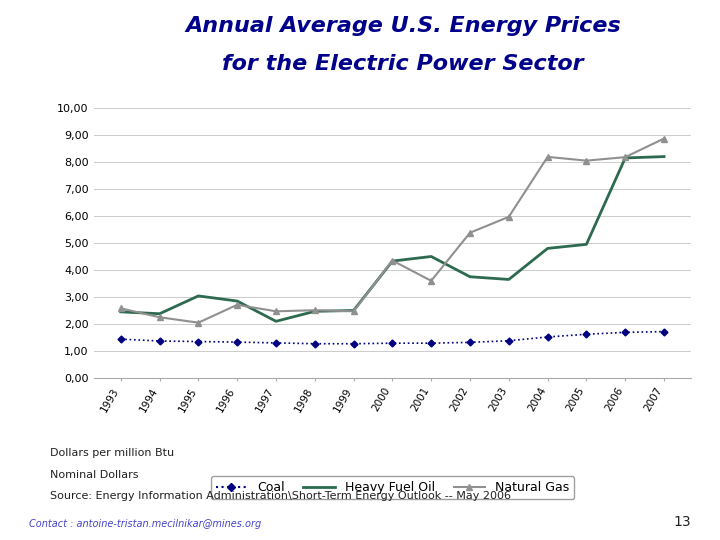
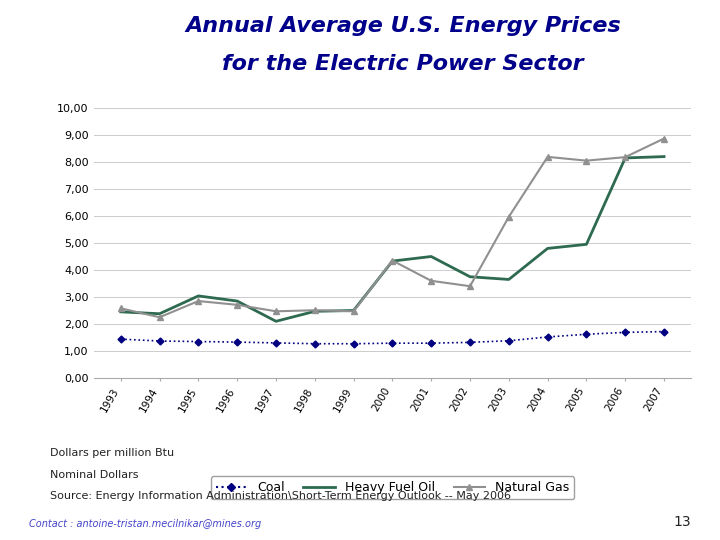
Natural Gas/1995: 2,05 -> 2,85
Natural Gas/2002: 5,38 -> 3,40
